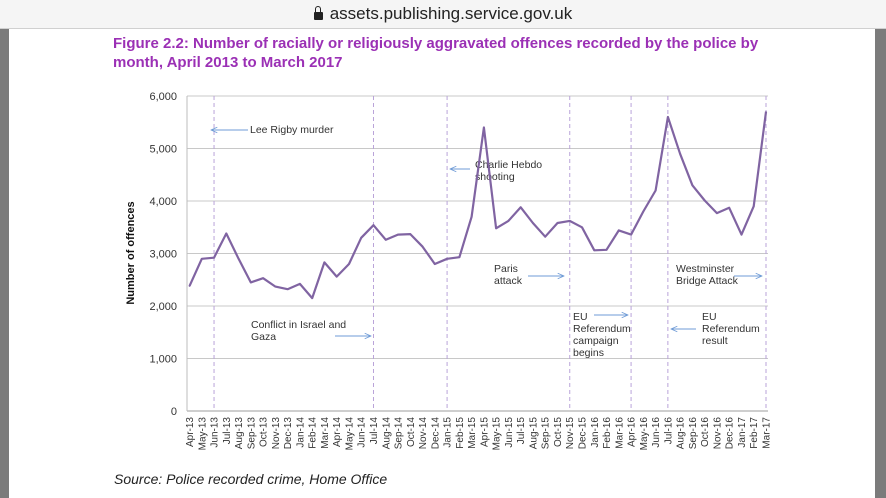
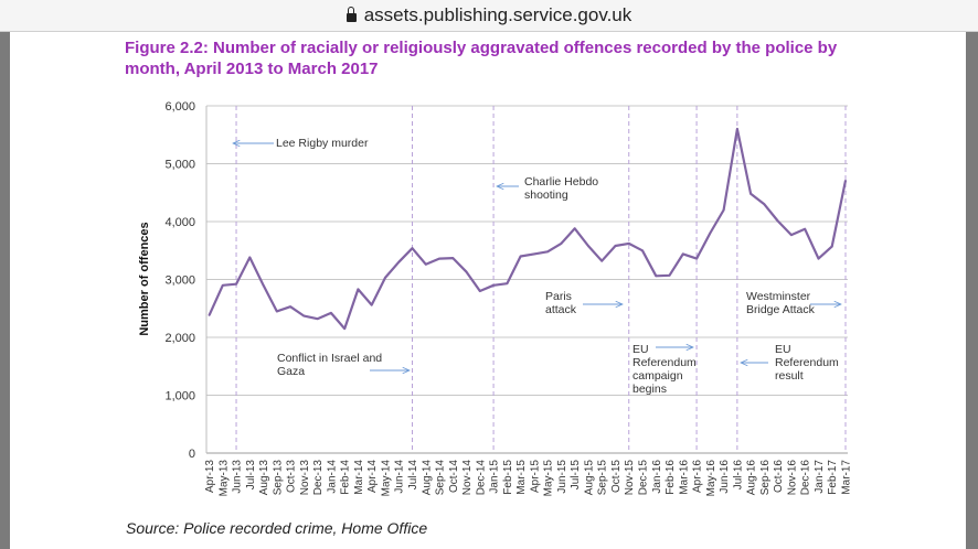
May-14: 2800 -> 3000
Mar-15: 3700 -> 3400
Apr-15: 5400 -> 3400
Aug-16: 4900 -> 4500
Feb-17: 3900 -> 3600
Mar-17: 5700 -> 4700
